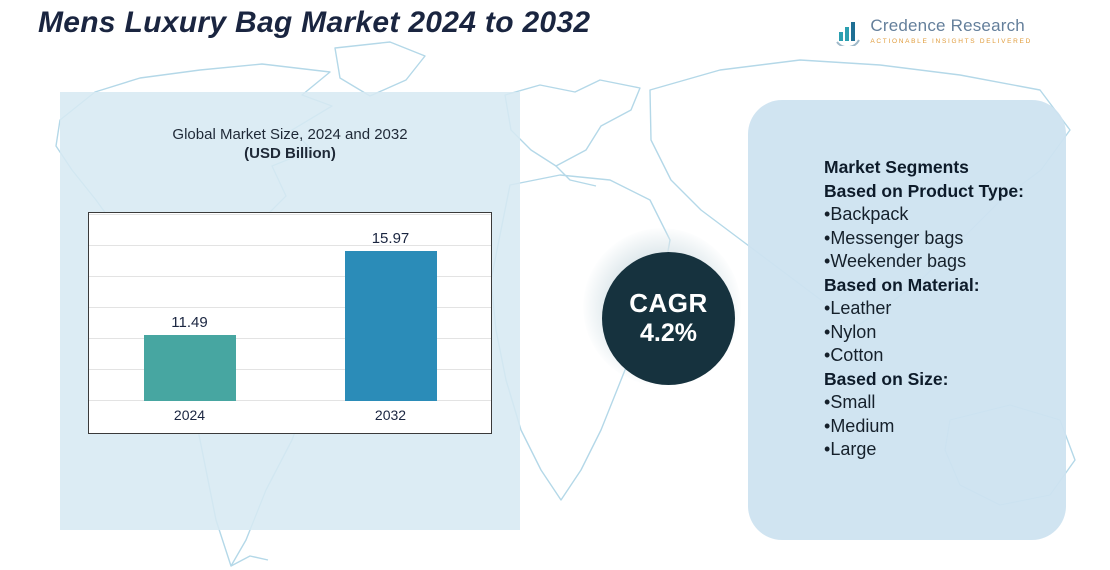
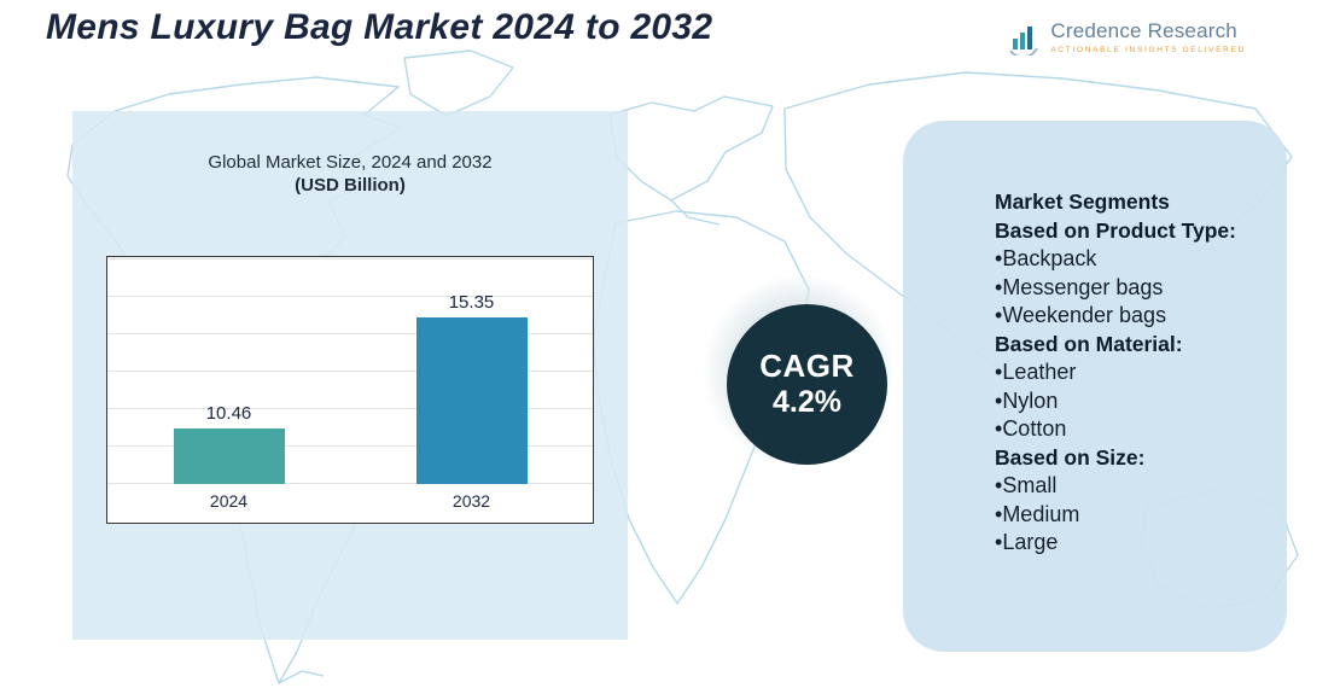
2024: 11.49 -> 10.46
2032: 15.97 -> 15.35
